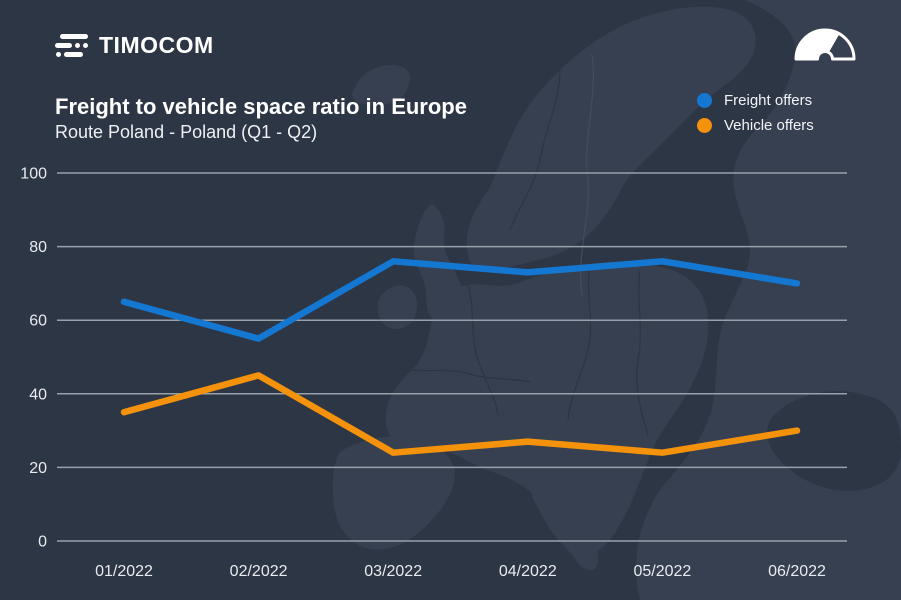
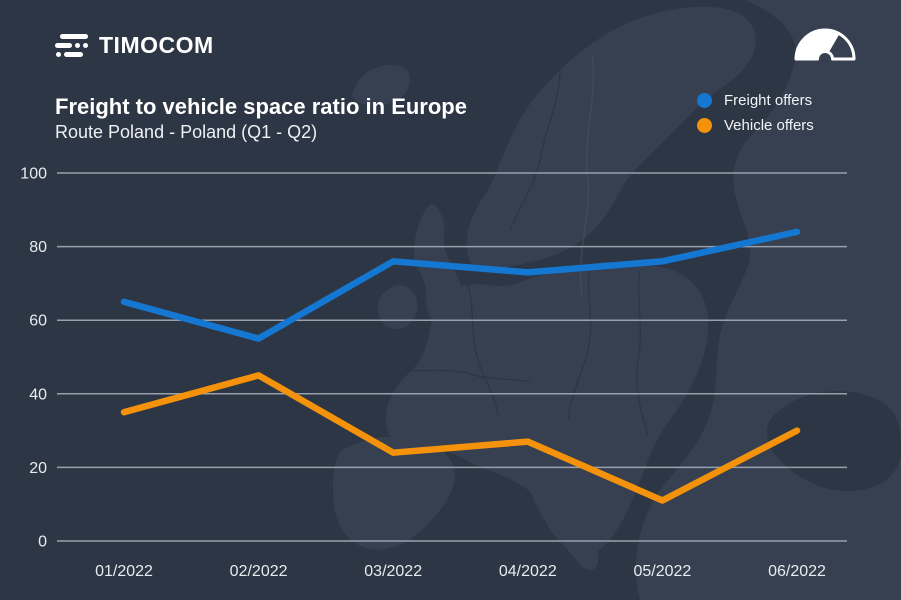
Vehicle offers/05/2022: 24 -> 11
Freight offers/06/2022: 70 -> 84
